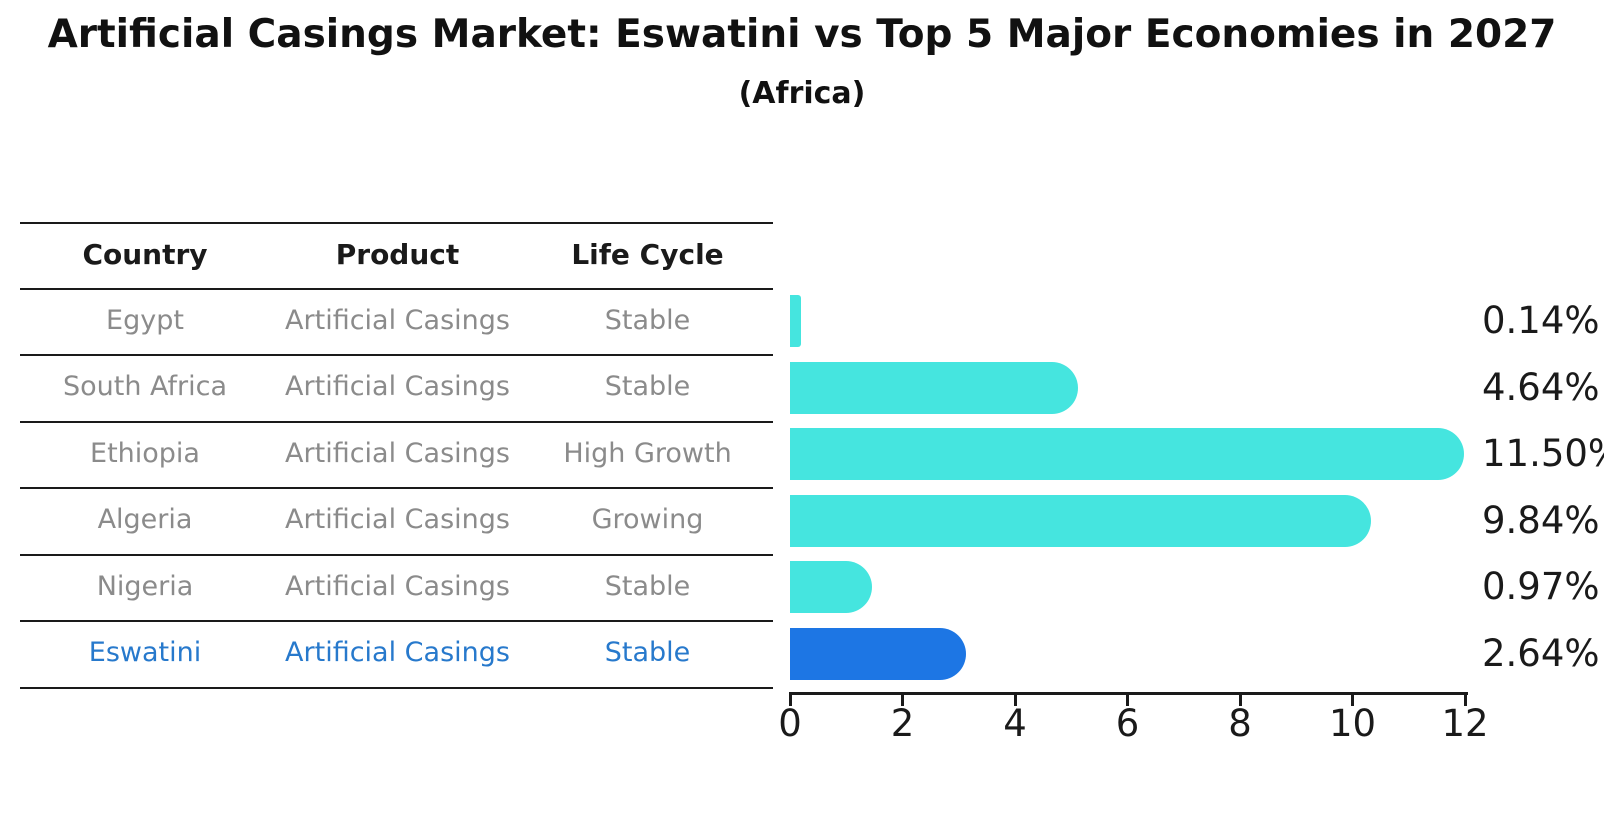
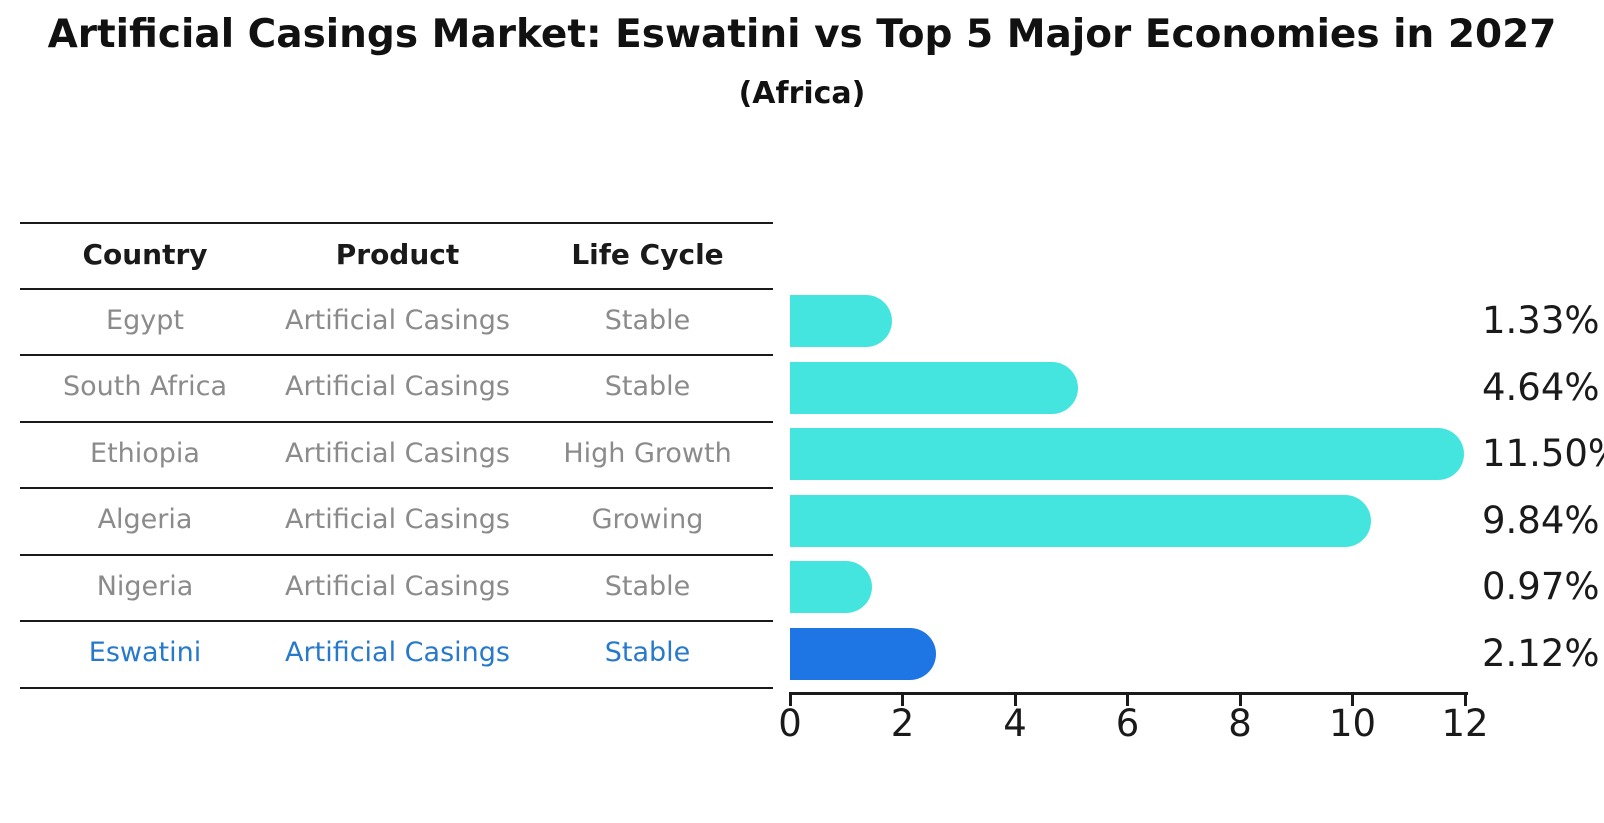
Egypt: 0.14% -> 1.33%
Eswatini: 2.64% -> 2.12%
